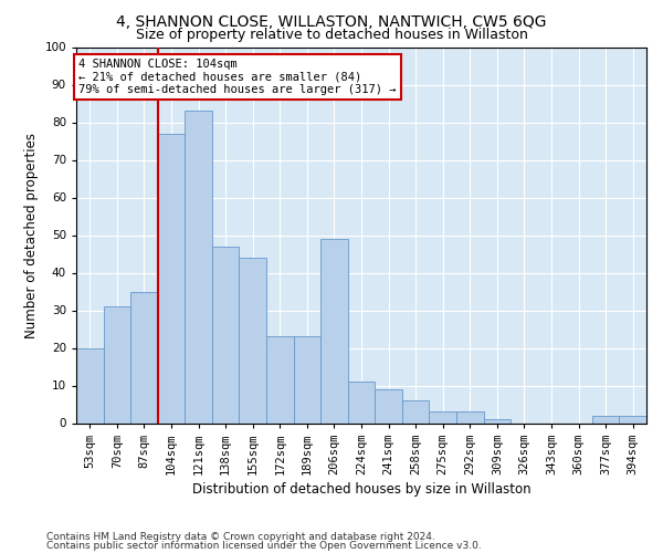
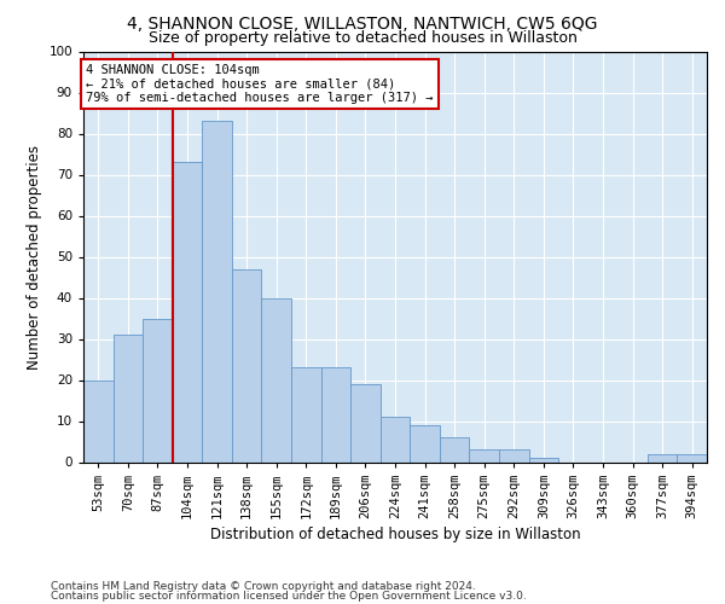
104sqm: 77 -> 73
155sqm: 44 -> 40
206sqm: 49 -> 19
